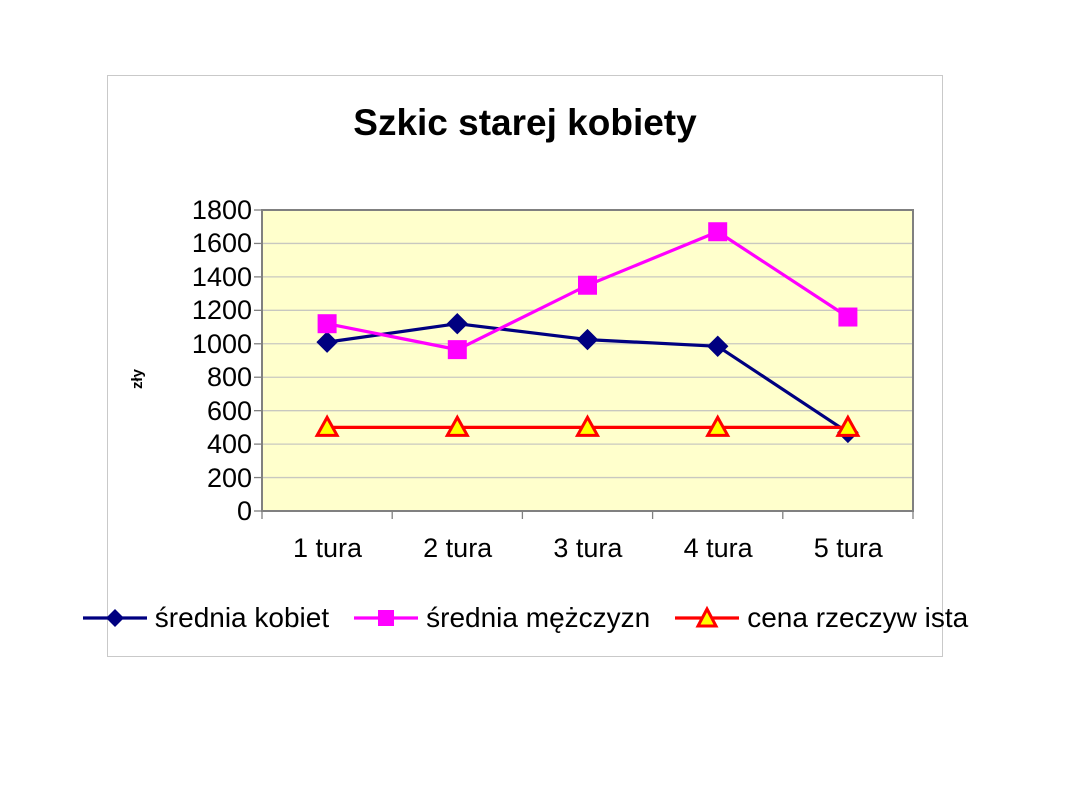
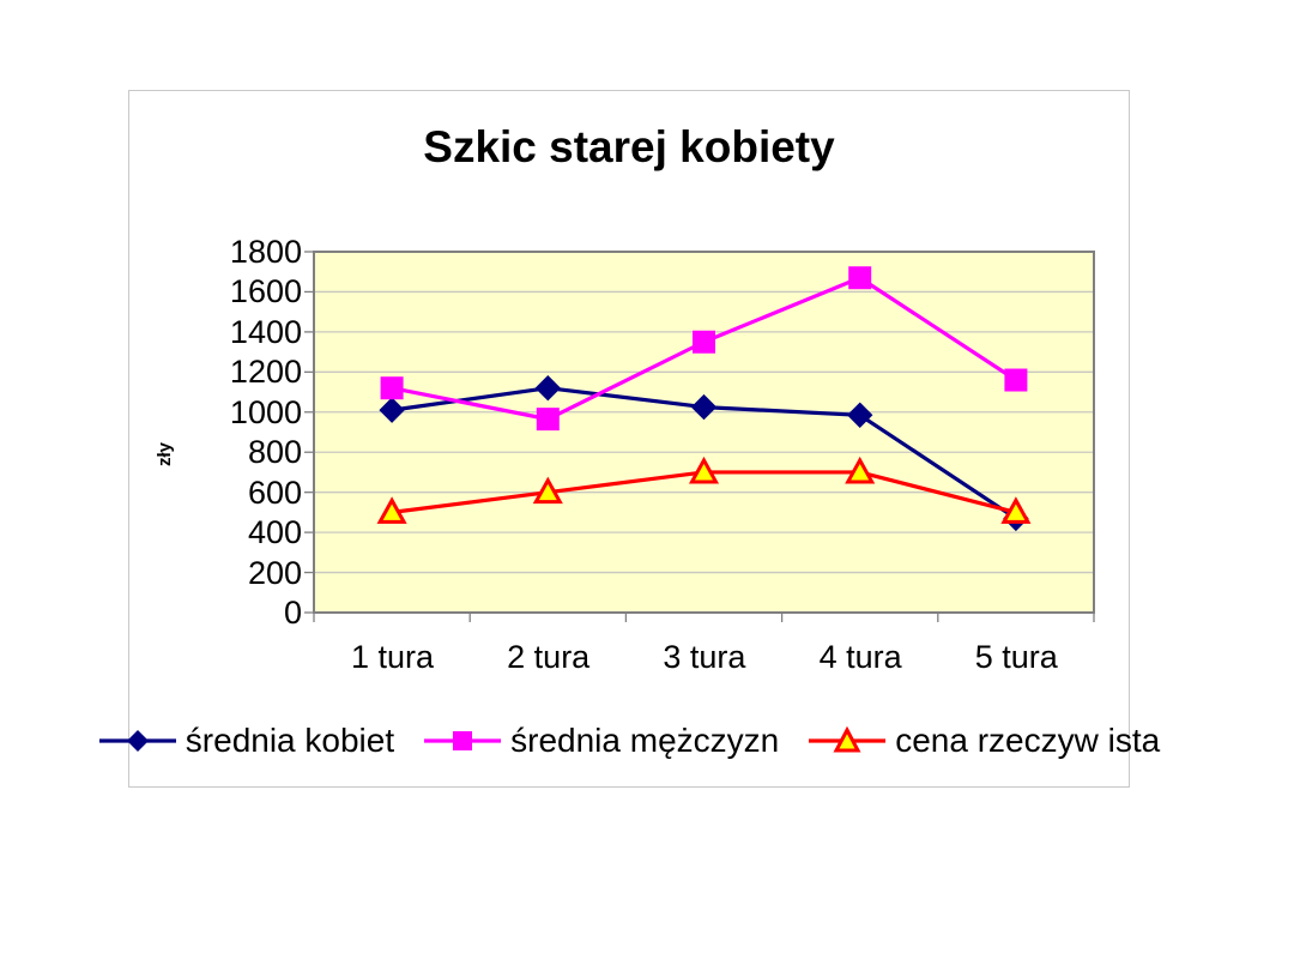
cena rzeczyw ista/2 tura: 500 -> 600
cena rzeczyw ista/3 tura: 500 -> 700
cena rzeczyw ista/4 tura: 500 -> 700
